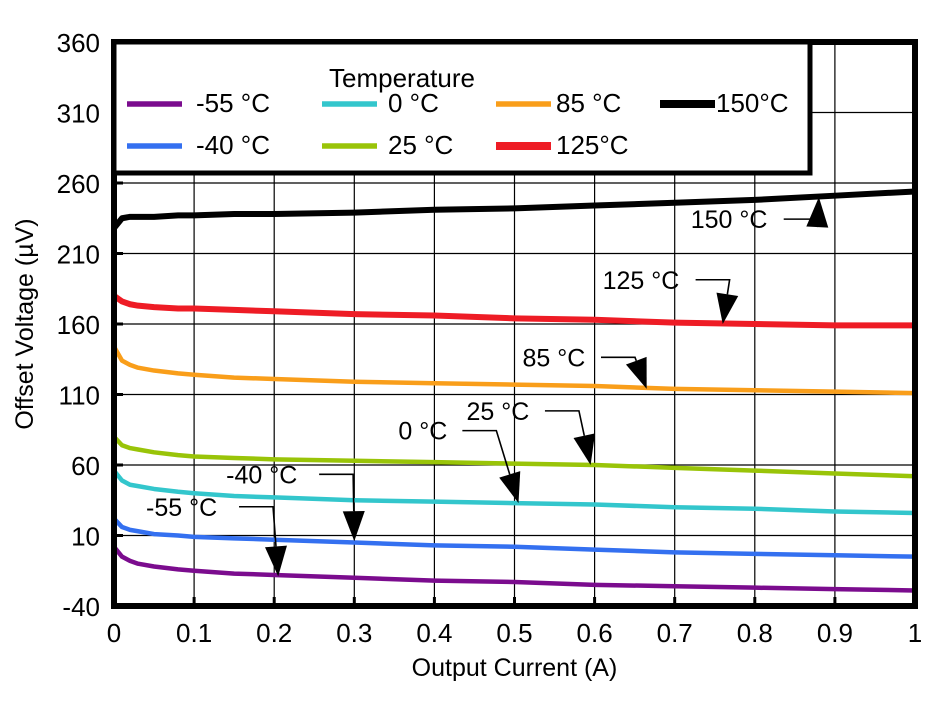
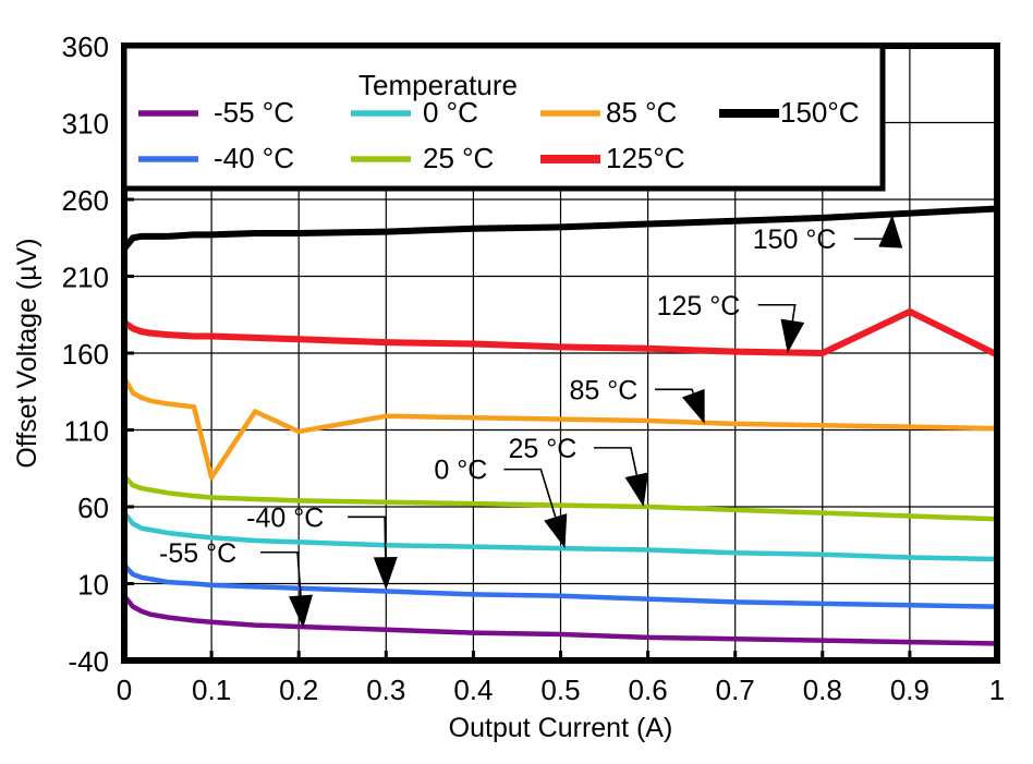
85 °C/0.1: 124 -> 79
85 °C/0.2: 121 -> 109
125°C/0.9: 159 -> 187
